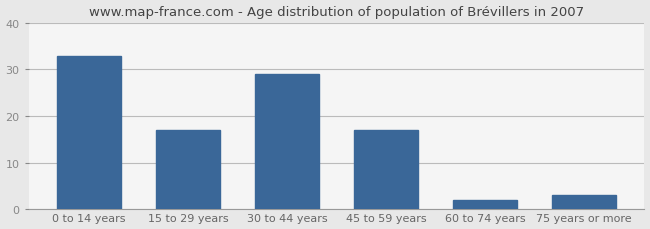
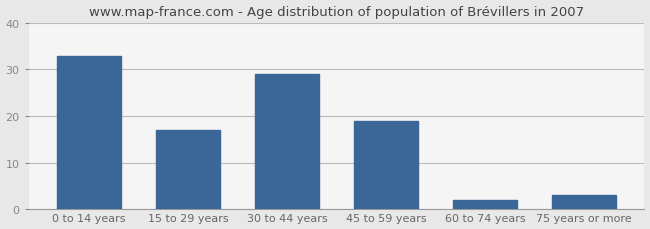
45 to 59 years: 17 -> 19
